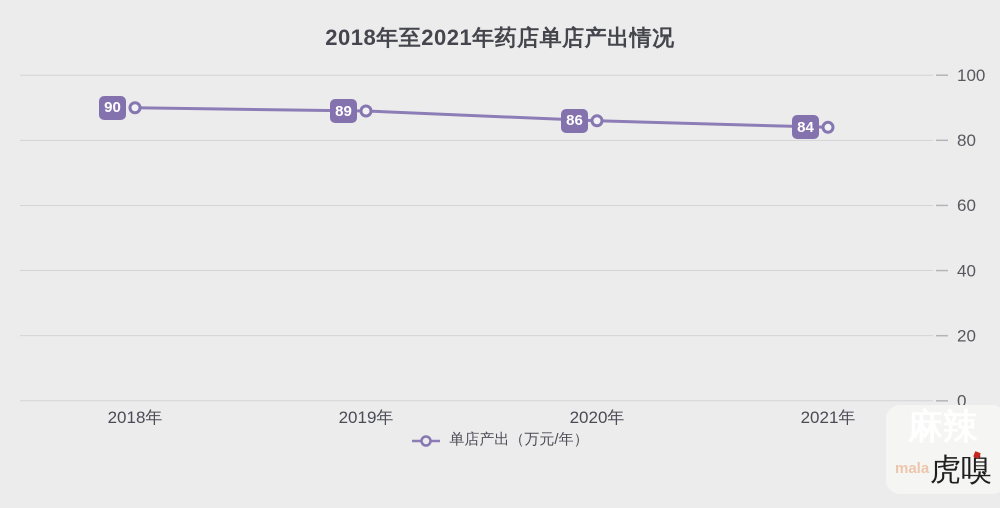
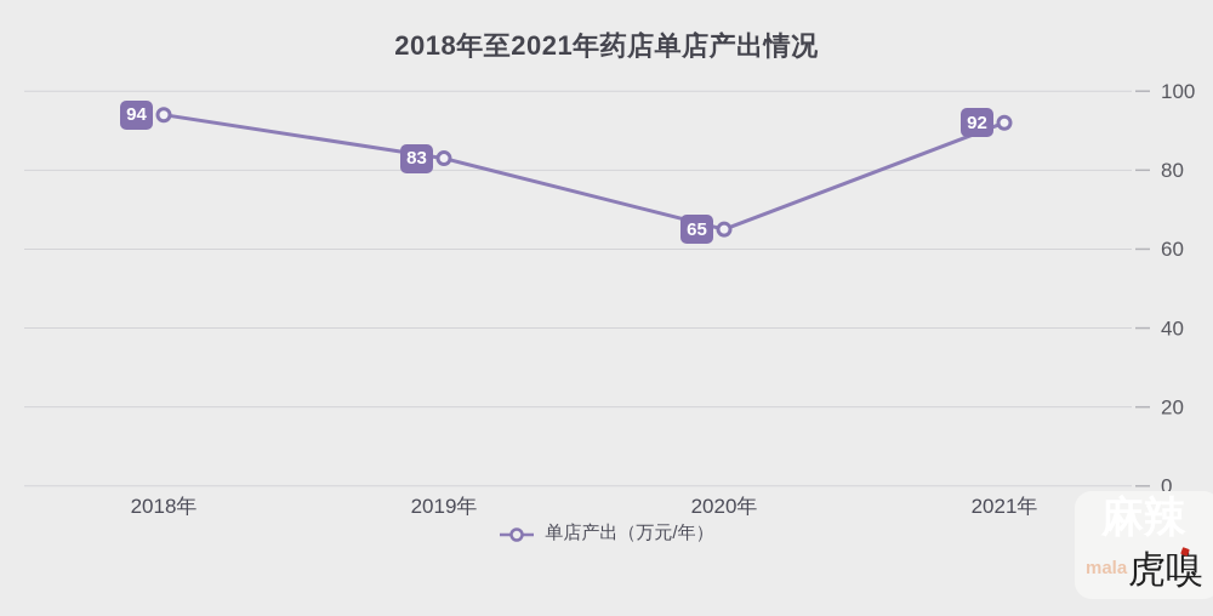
2018年: 90 -> 94
2019年: 89 -> 83
2020年: 86 -> 65
2021年: 84 -> 92
